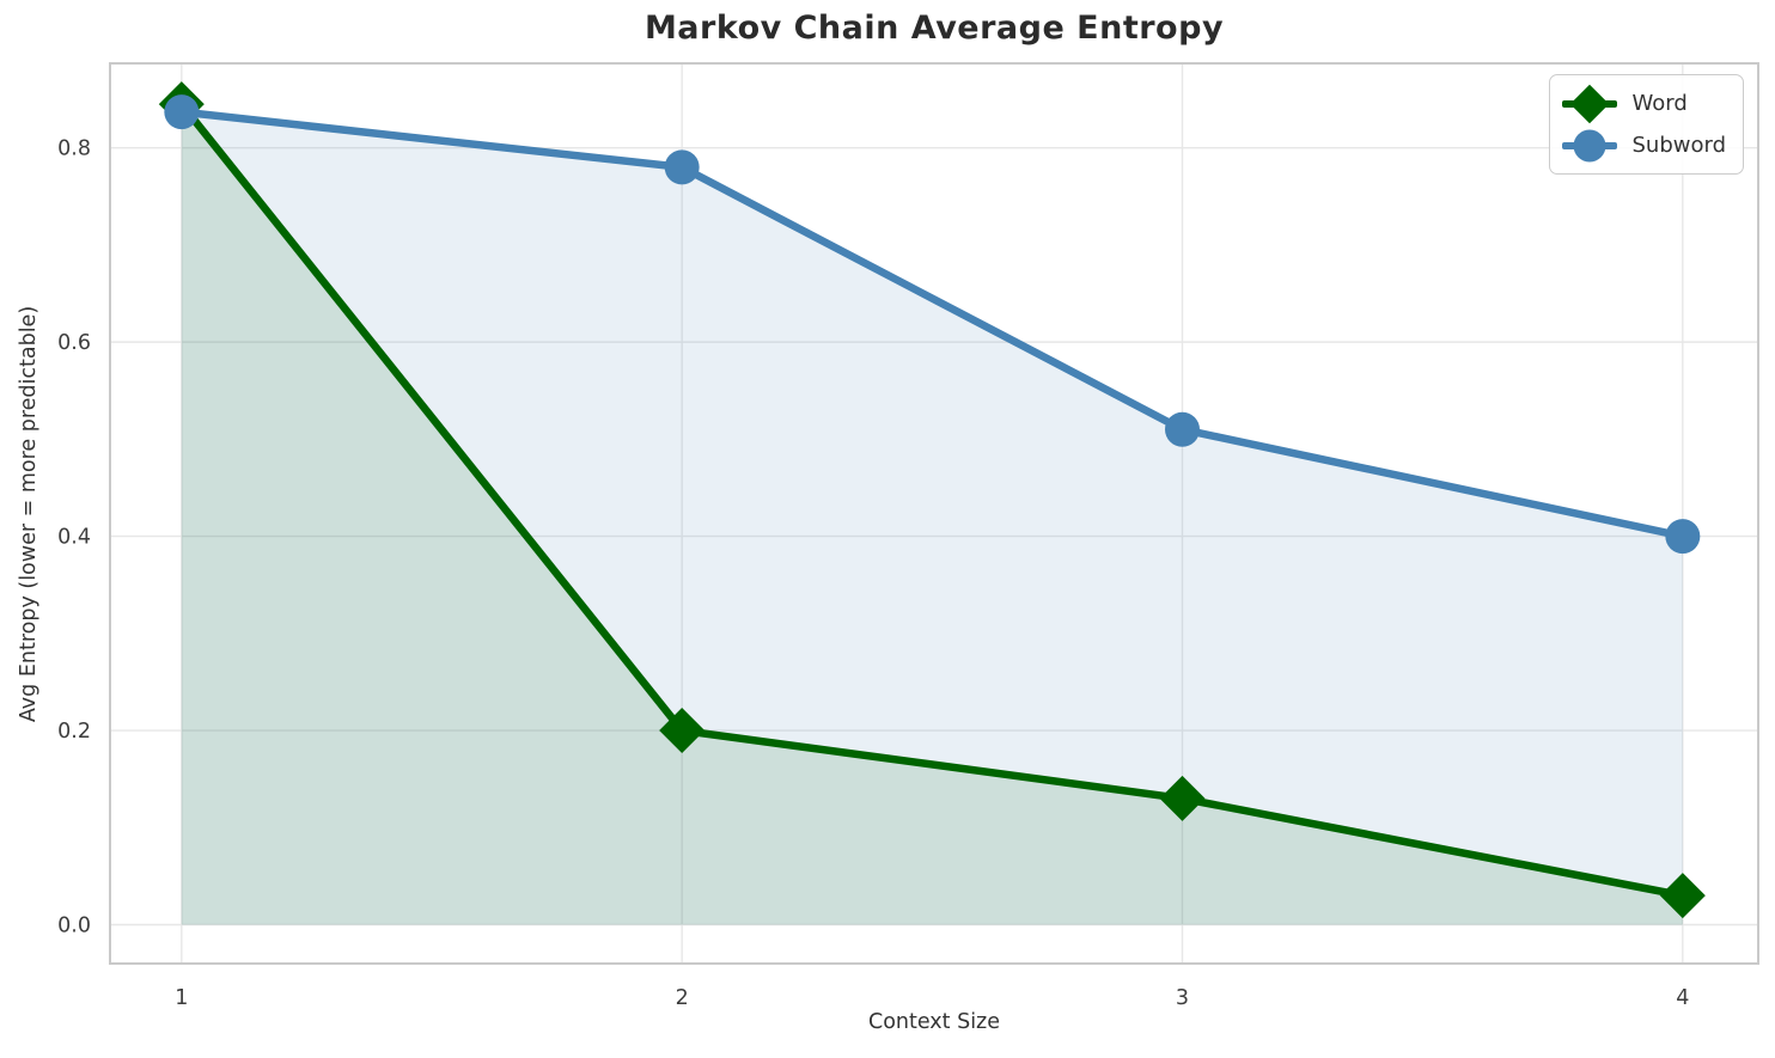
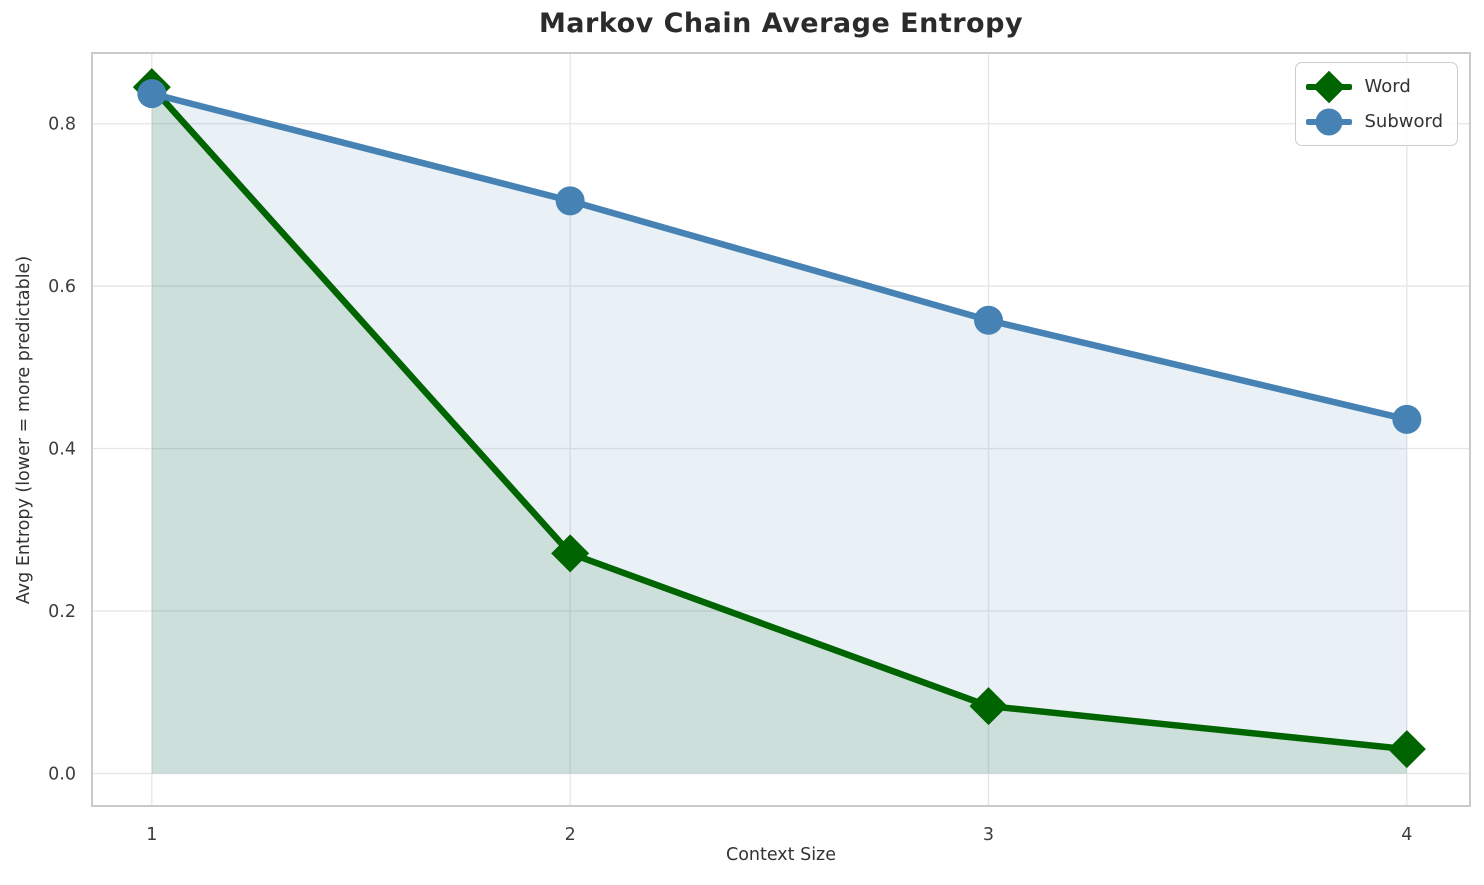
Word/2: 0.20 -> 0.27
Subword/2: 0.78 -> 0.70
Word/3: 0.13 -> 0.08
Subword/3: 0.51 -> 0.56
Subword/4: 0.40 -> 0.44
